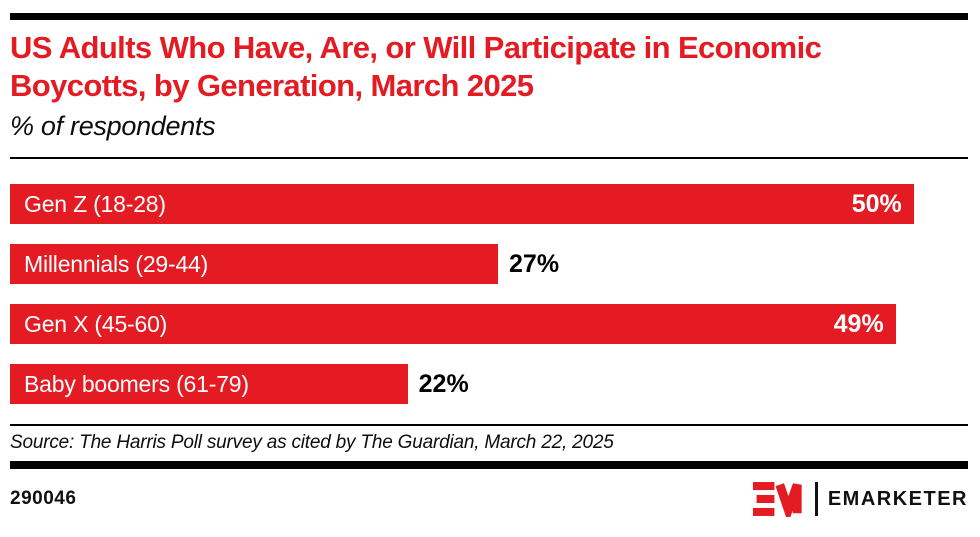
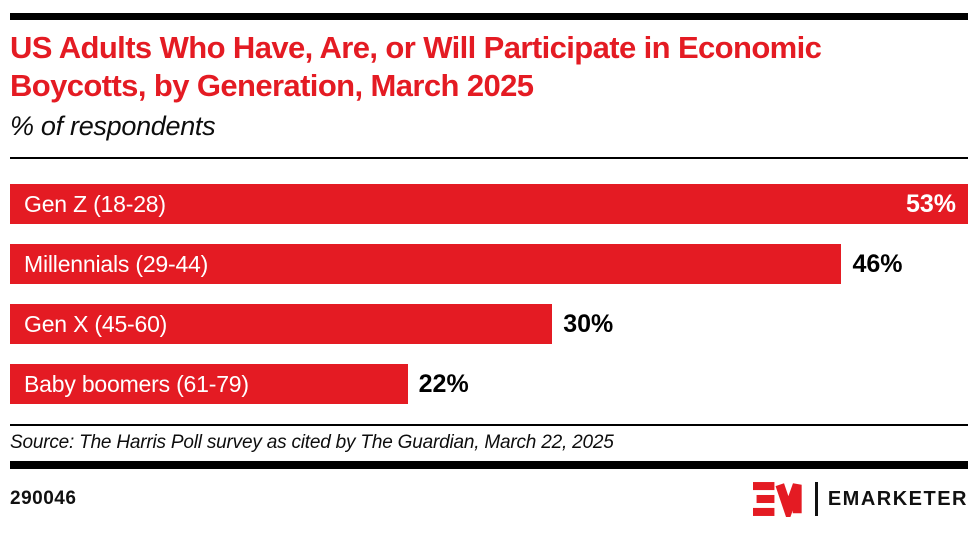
Gen Z (18-28): 50% -> 53%
Millennials (29-44): 27% -> 46%
Gen X (45-60): 49% -> 30%
